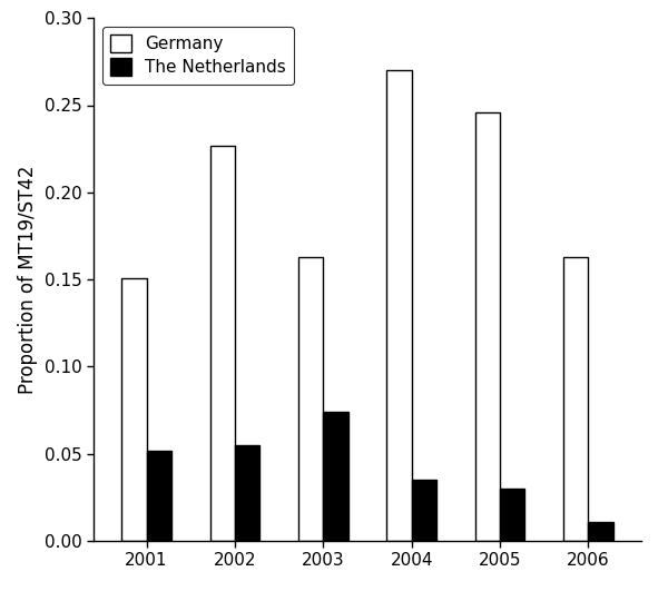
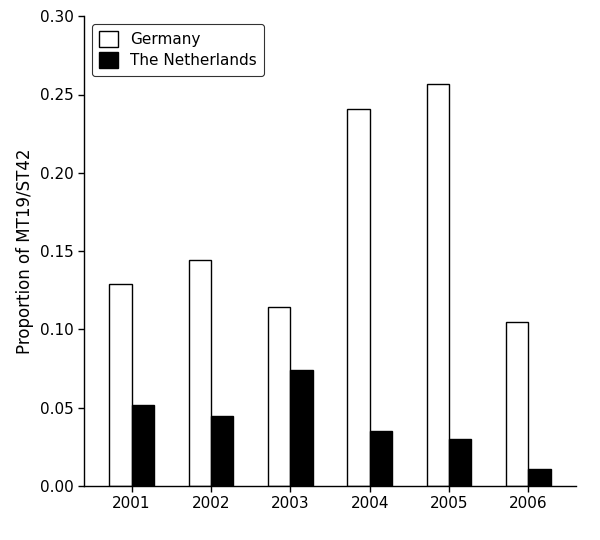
Germany/2001: 0.151 -> 0.129
Germany/2002: 0.227 -> 0.144
The Netherlands/2002: 0.055 -> 0.045
Germany/2003: 0.163 -> 0.114
Germany/2004: 0.270 -> 0.241
Germany/2005: 0.246 -> 0.257
Germany/2006: 0.163 -> 0.105
